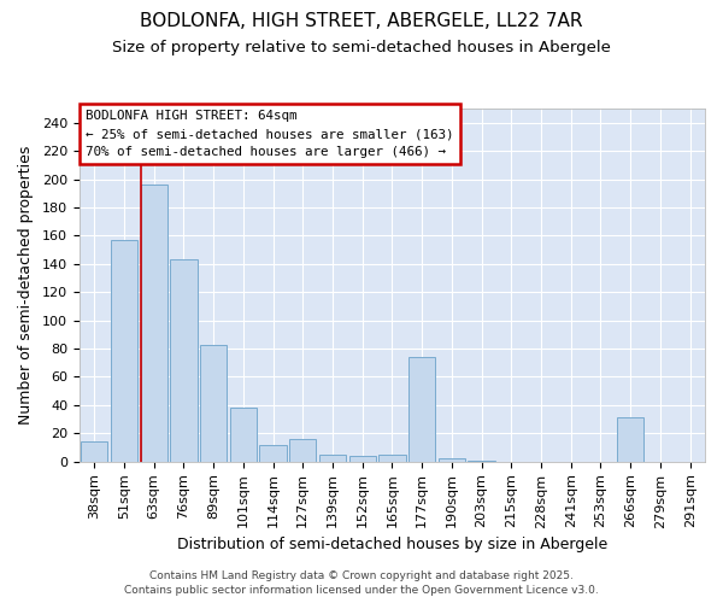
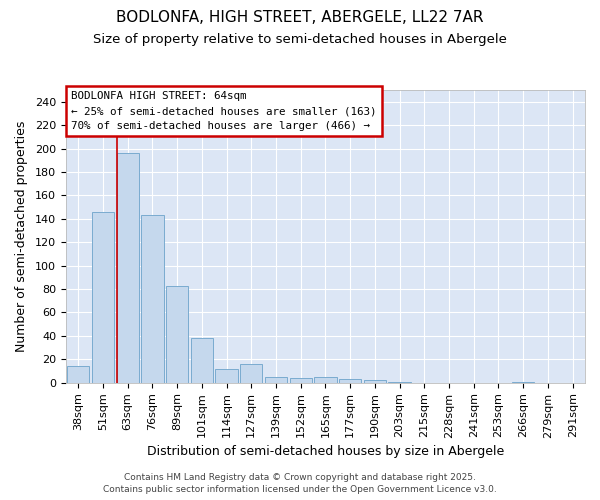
51sqm: 157 -> 146
177sqm: 74 -> 3
266sqm: 31 -> 1
